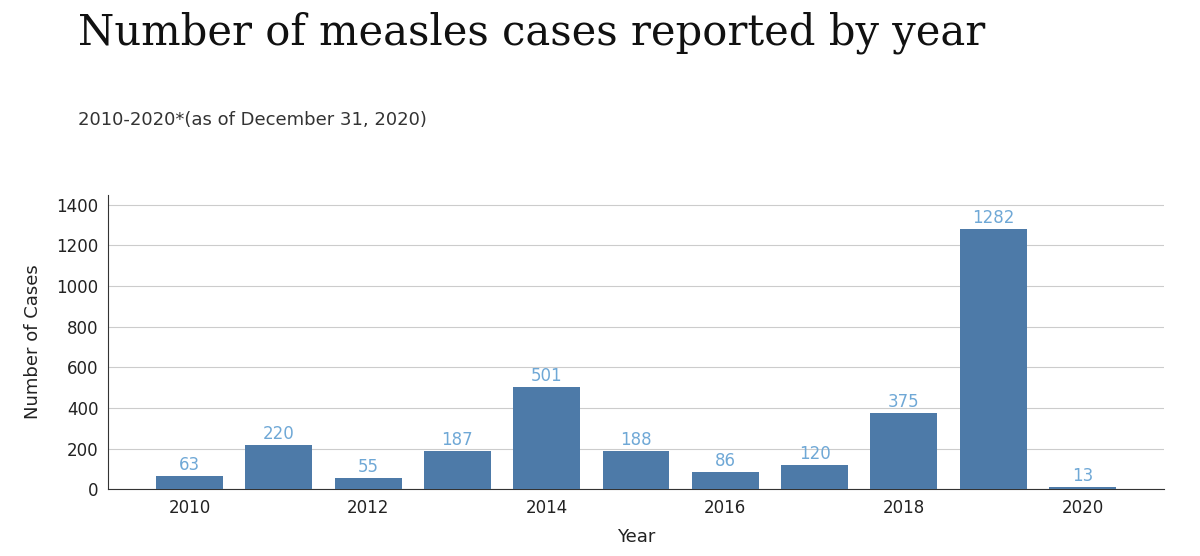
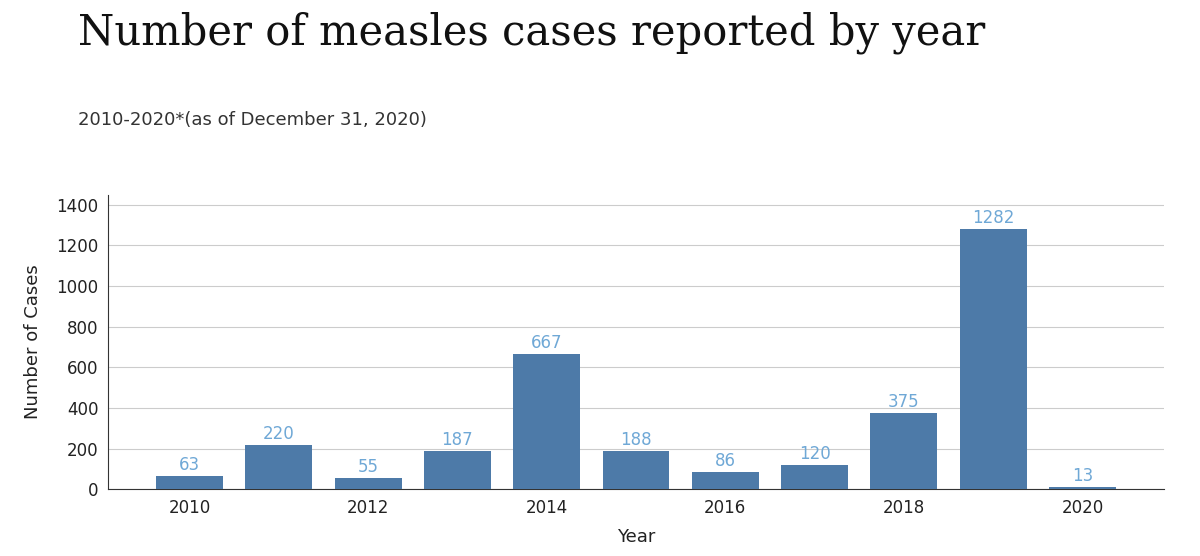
2014: 501 -> 667
